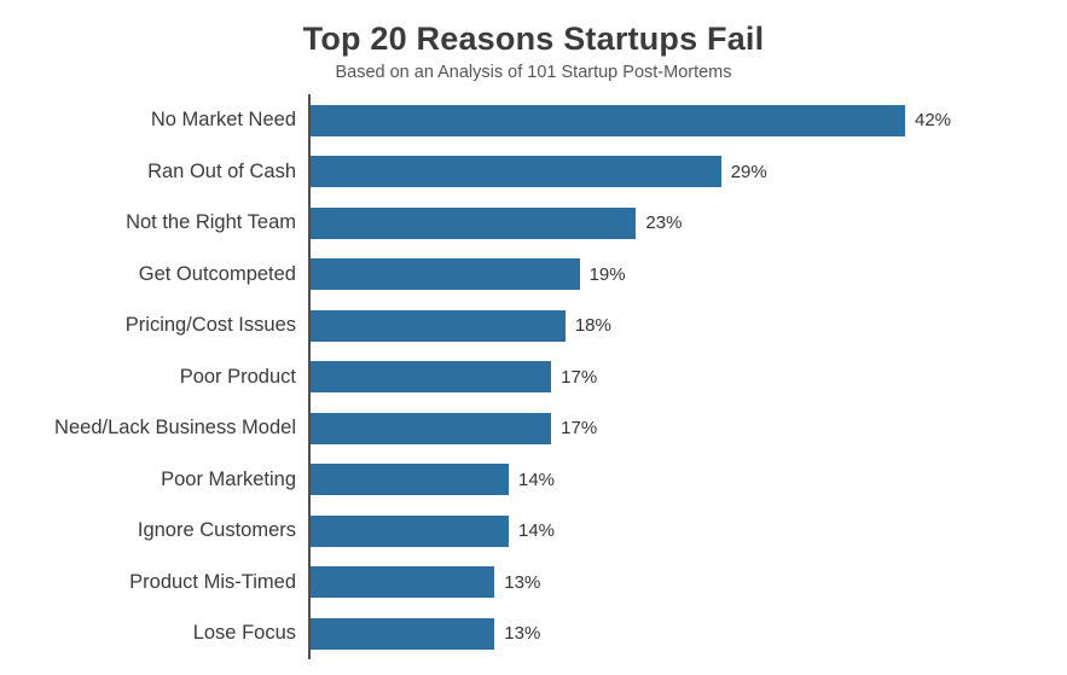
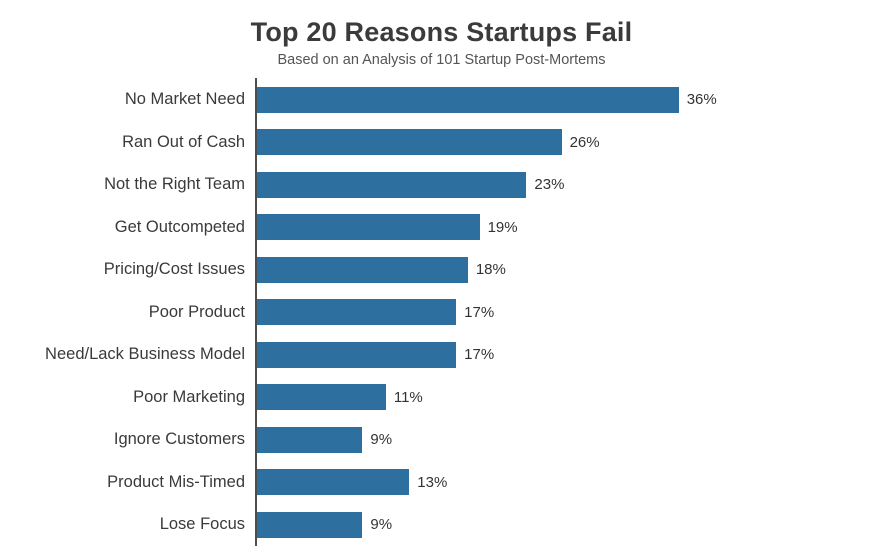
No Market Need: 42% -> 36%
Ran Out of Cash: 29% -> 26%
Poor Marketing: 14% -> 11%
Ignore Customers: 14% -> 9%
Lose Focus: 13% -> 9%
